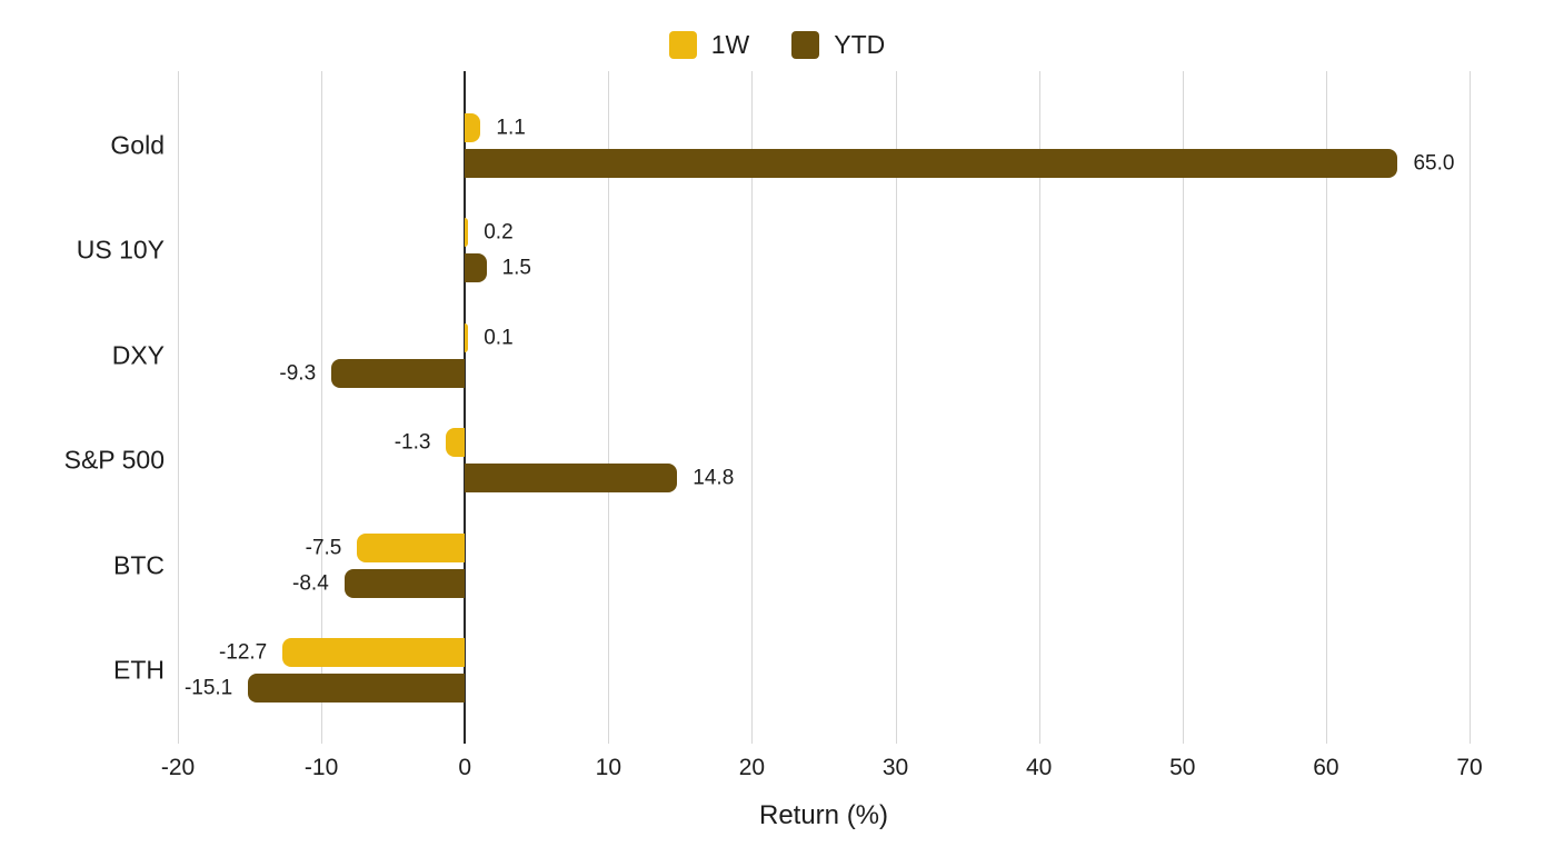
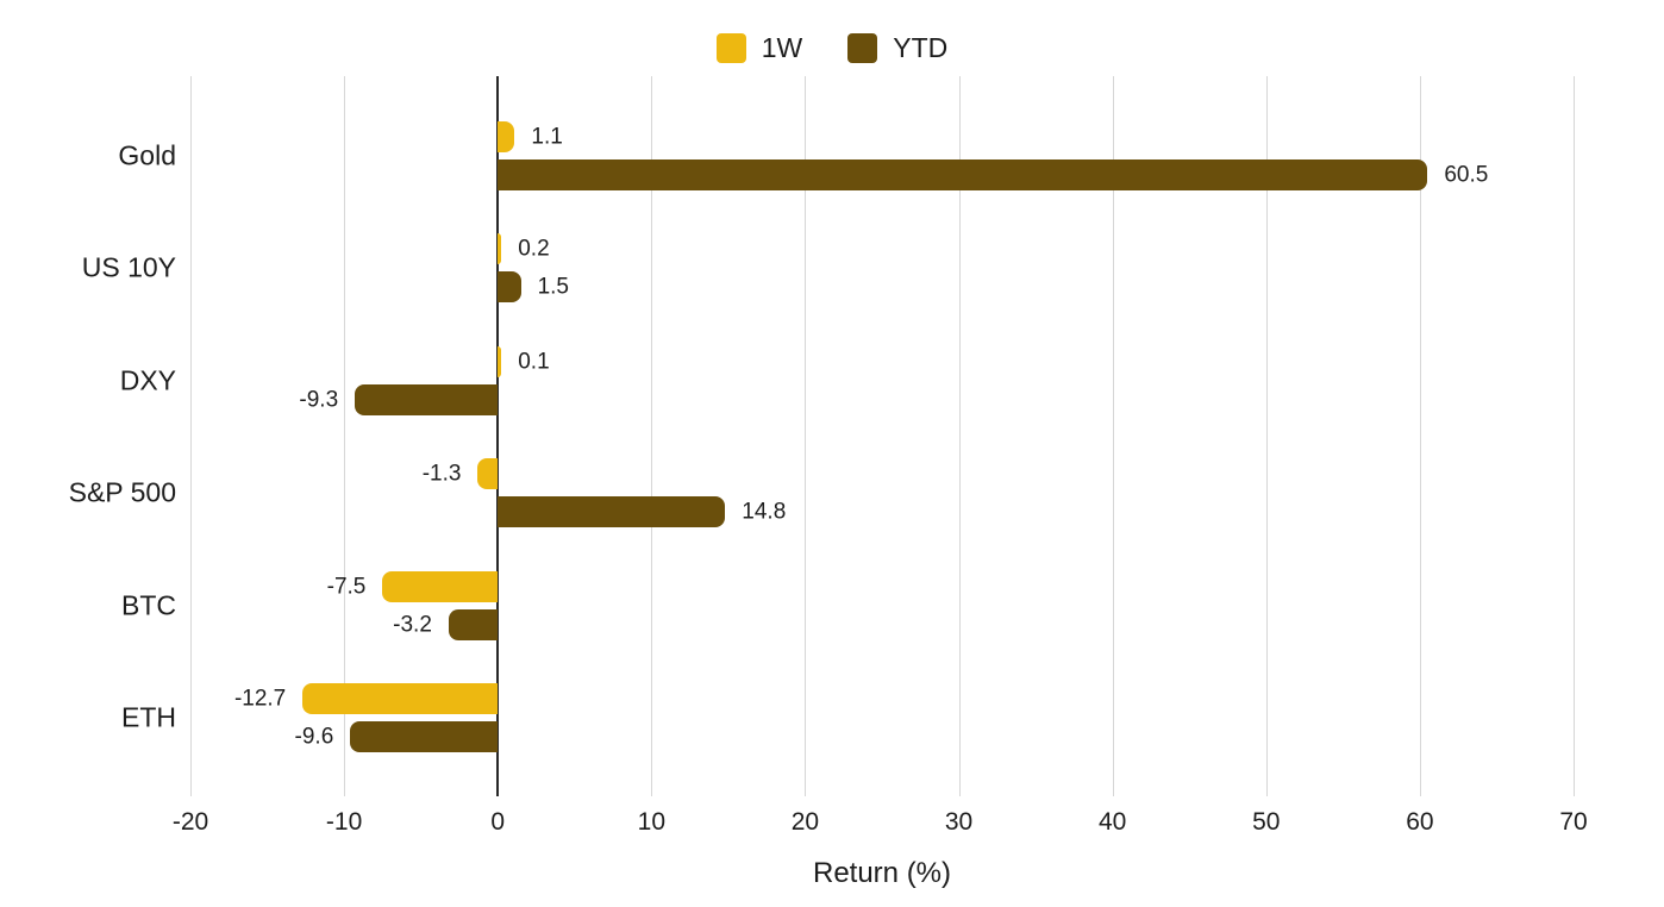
YTD/Gold: 65.0 -> 60.5
YTD/BTC: -8.4 -> -3.2
YTD/ETH: -15.1 -> -9.6
